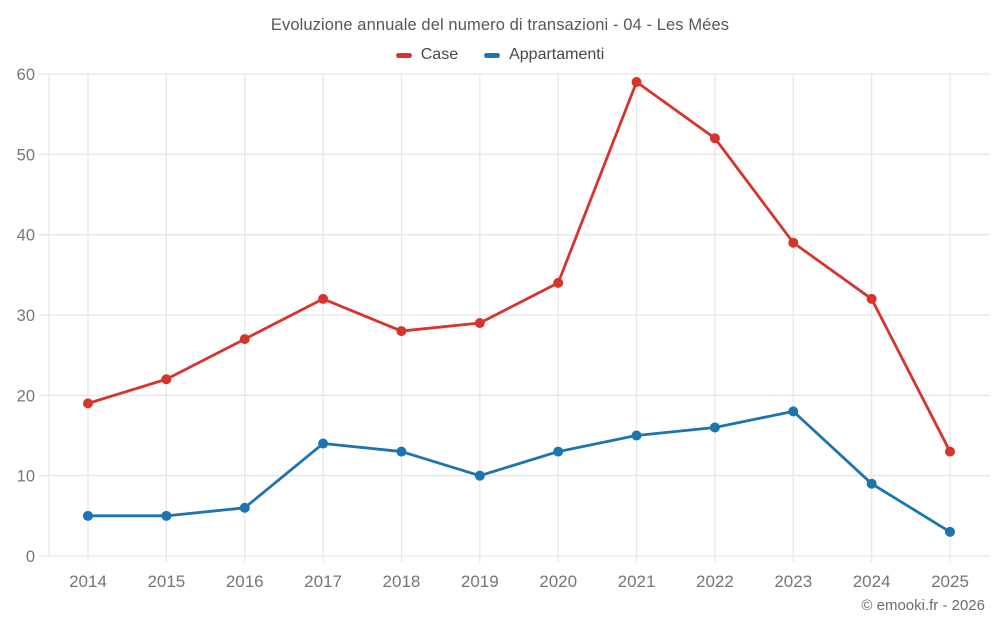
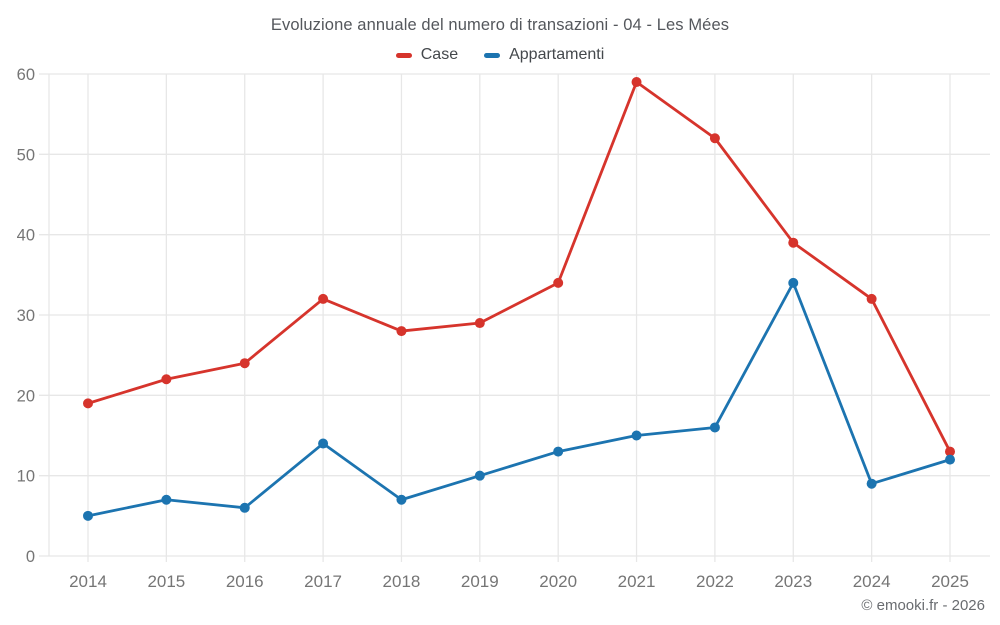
Appartamenti/2015: 5 -> 7
Case/2016: 27 -> 24
Appartamenti/2018: 13 -> 7
Appartamenti/2023: 18 -> 34
Appartamenti/2025: 3 -> 12
